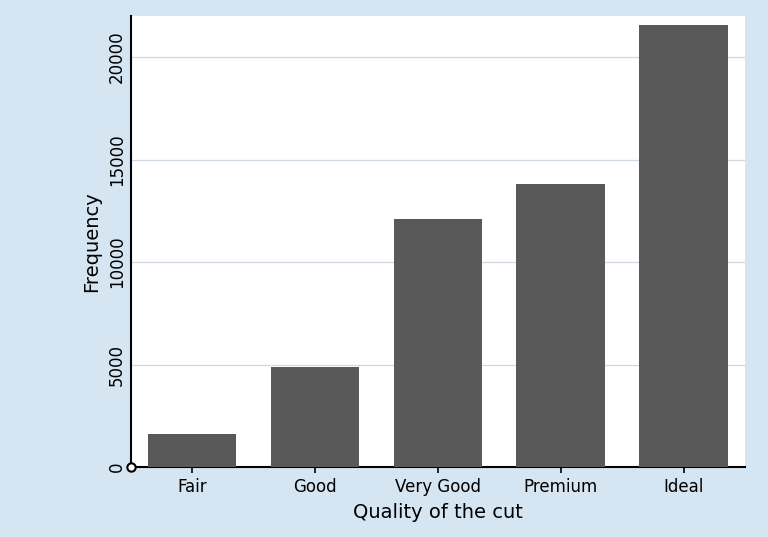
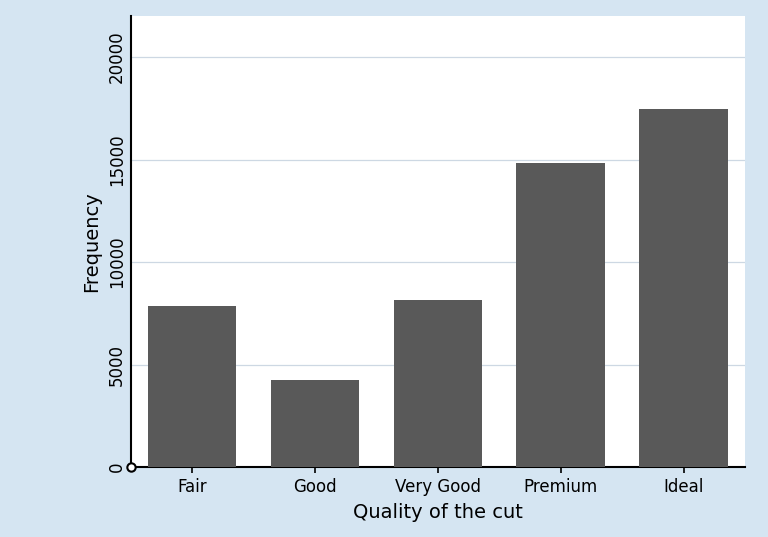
Fair: 1610 -> 7850
Good: 4910 -> 4250
Very Good: 12080 -> 8150
Premium: 13790 -> 14850
Ideal: 21550 -> 17450
